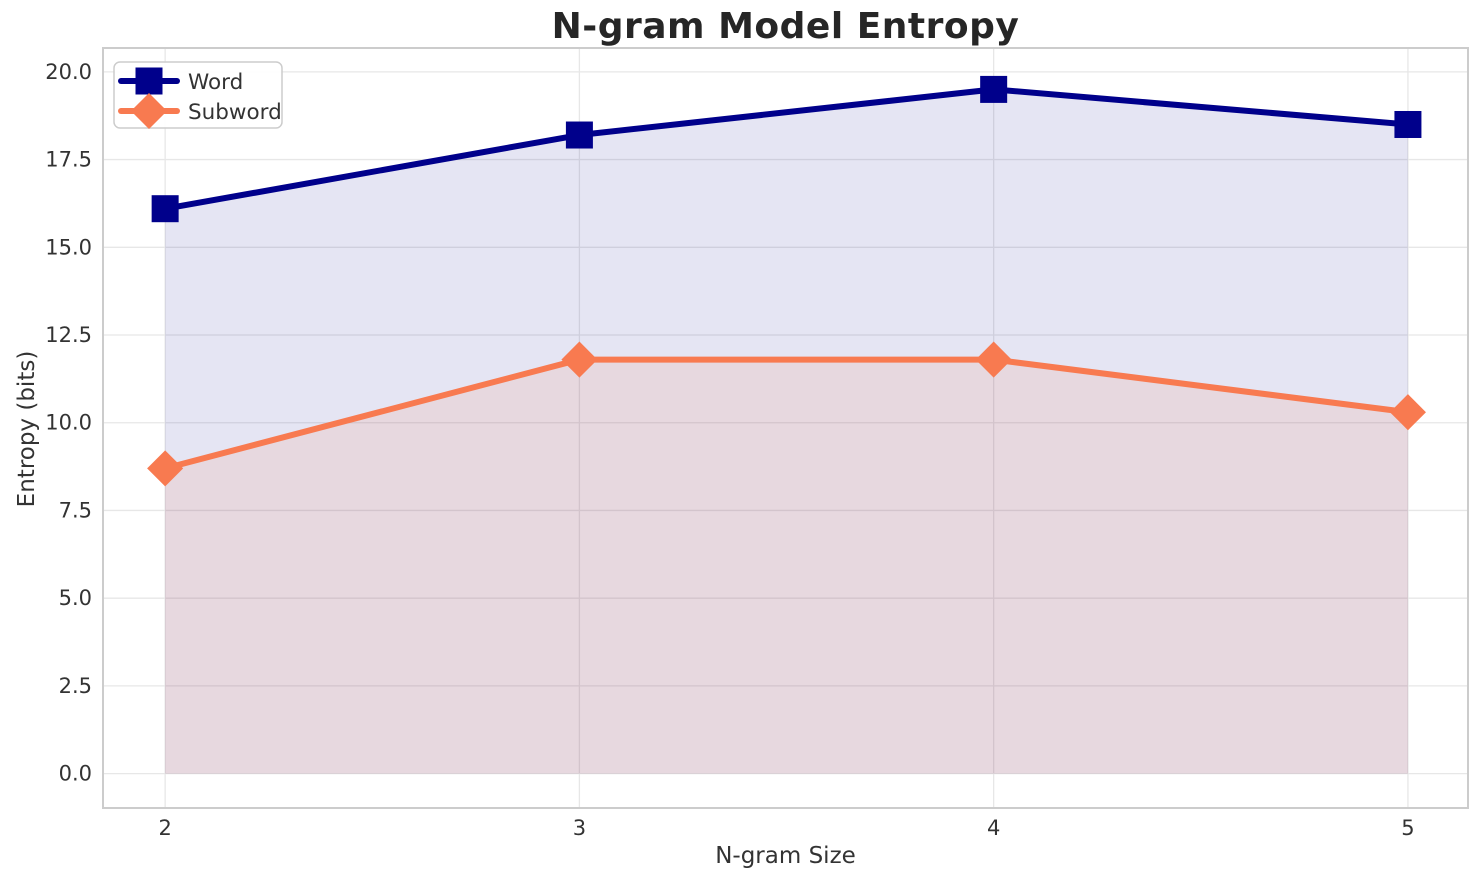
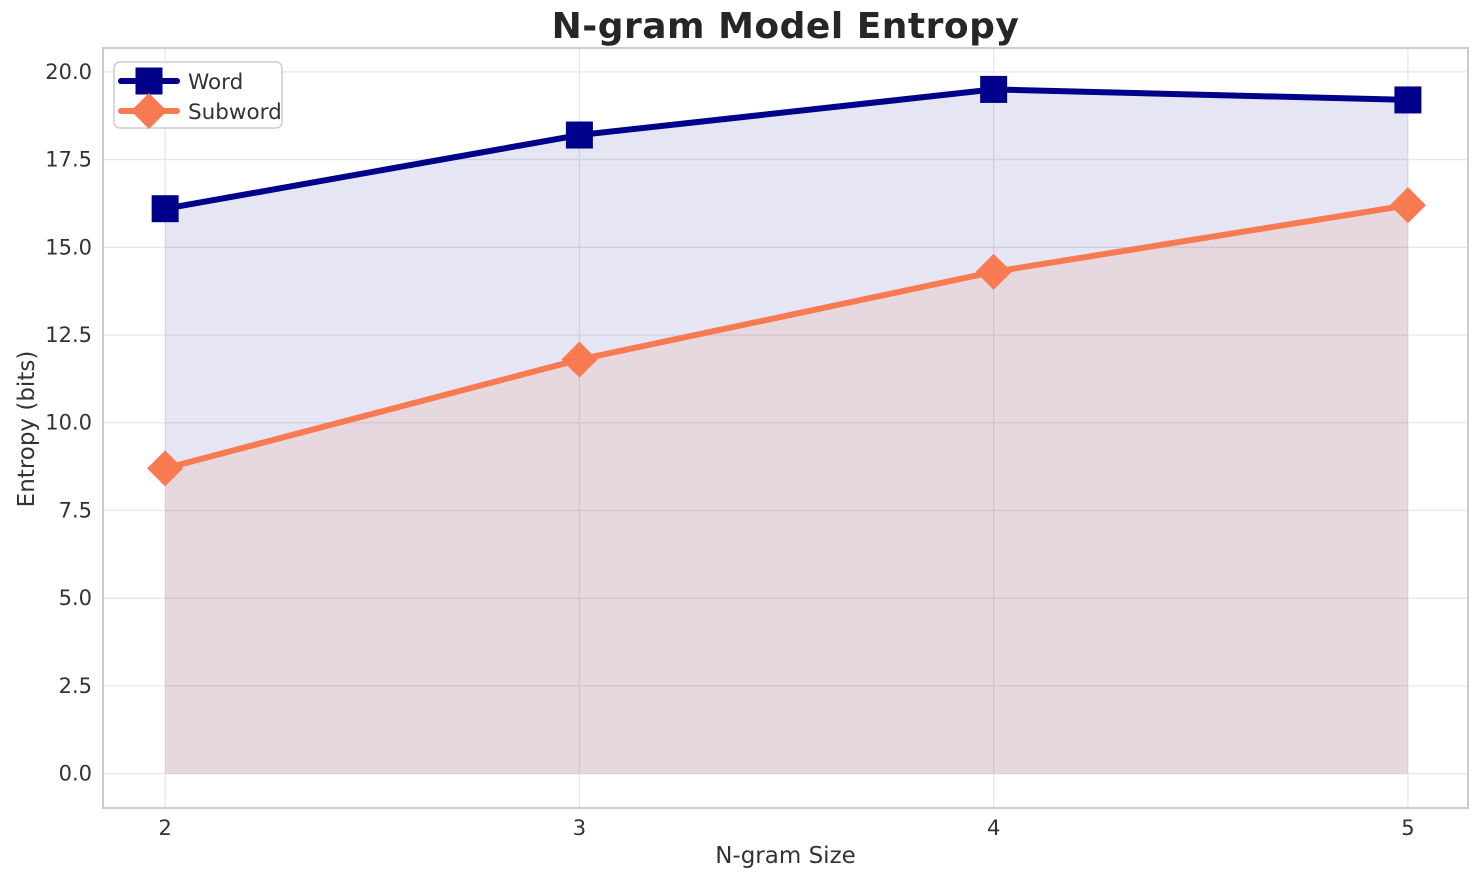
Subword/4: 11.8 -> 14.3
Word/5: 18.5 -> 19.2
Subword/5: 10.3 -> 16.2
